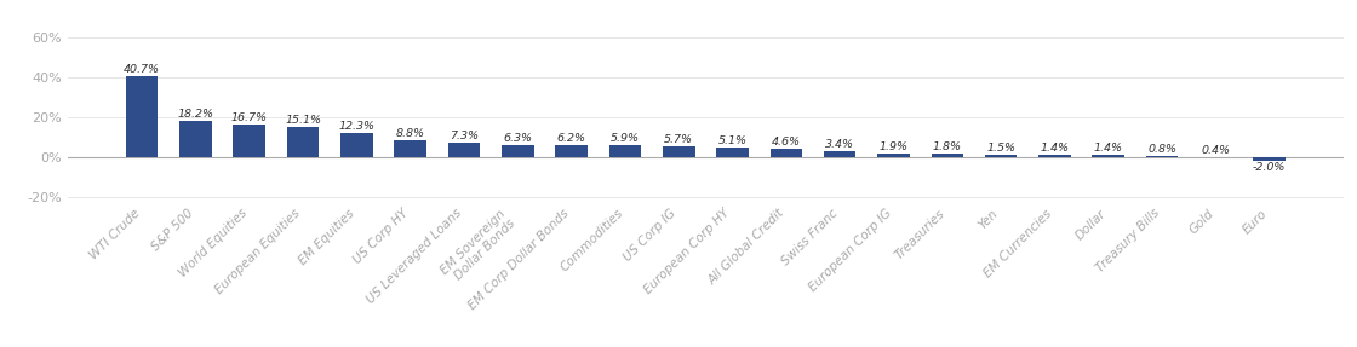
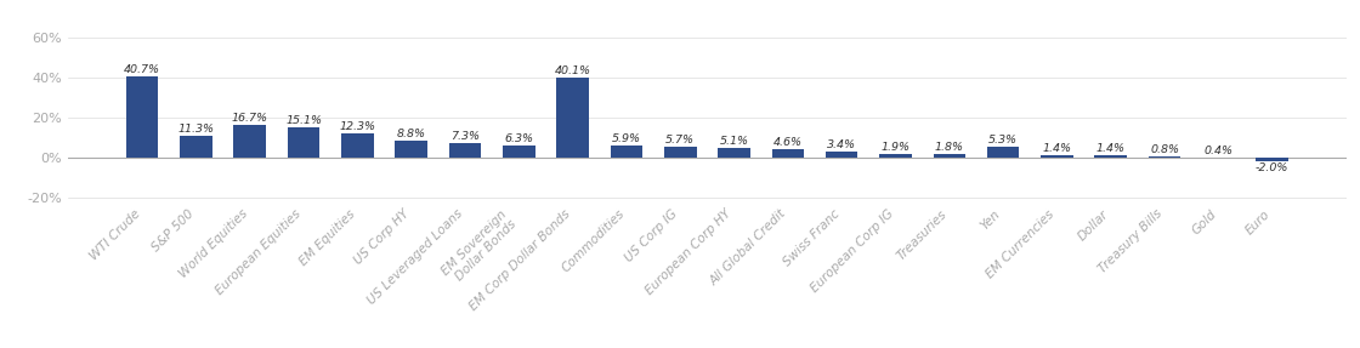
S&P 500: 18.2% -> 11.3%
EM Corp Dollar Bonds: 6.2% -> 40.1%
Yen: 1.5% -> 5.3%
